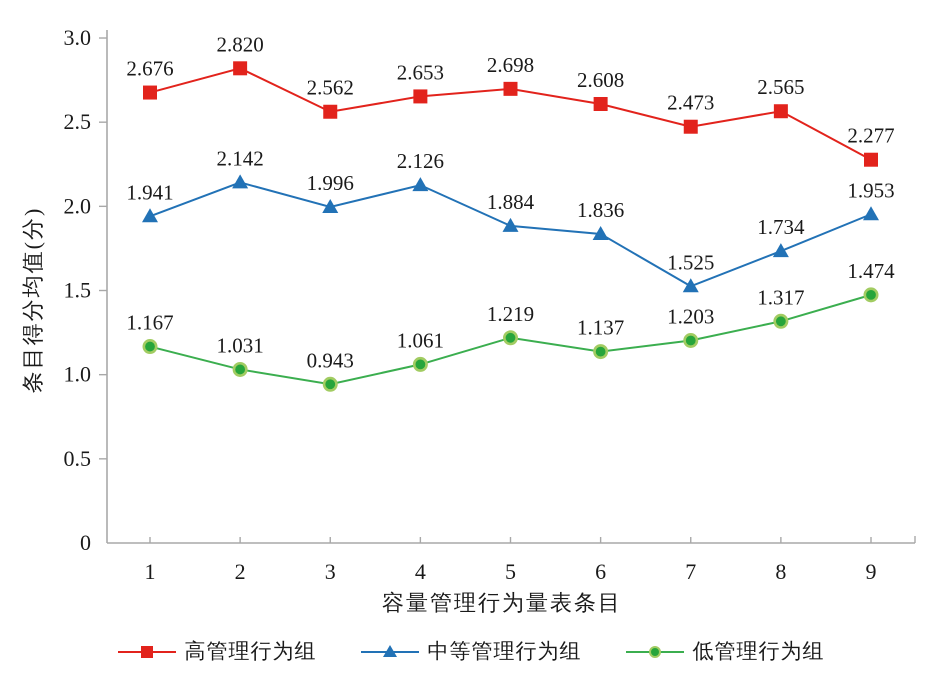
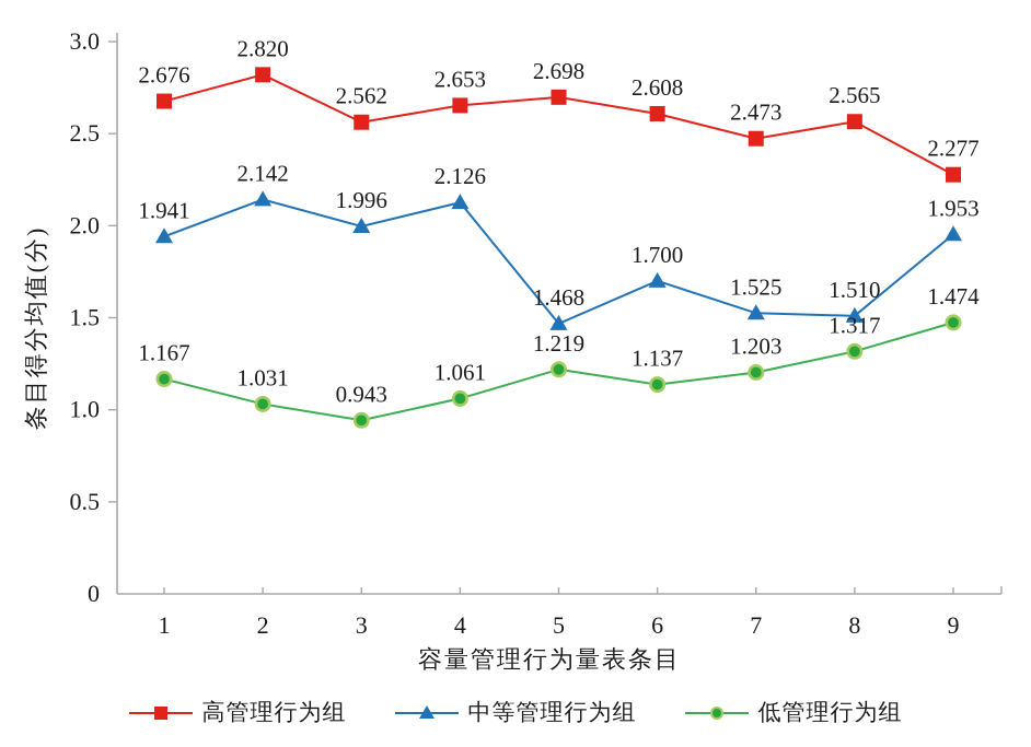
中等管理行为组/5: 1.884 -> 1.468
中等管理行为组/6: 1.836 -> 1.700
中等管理行为组/8: 1.734 -> 1.510
